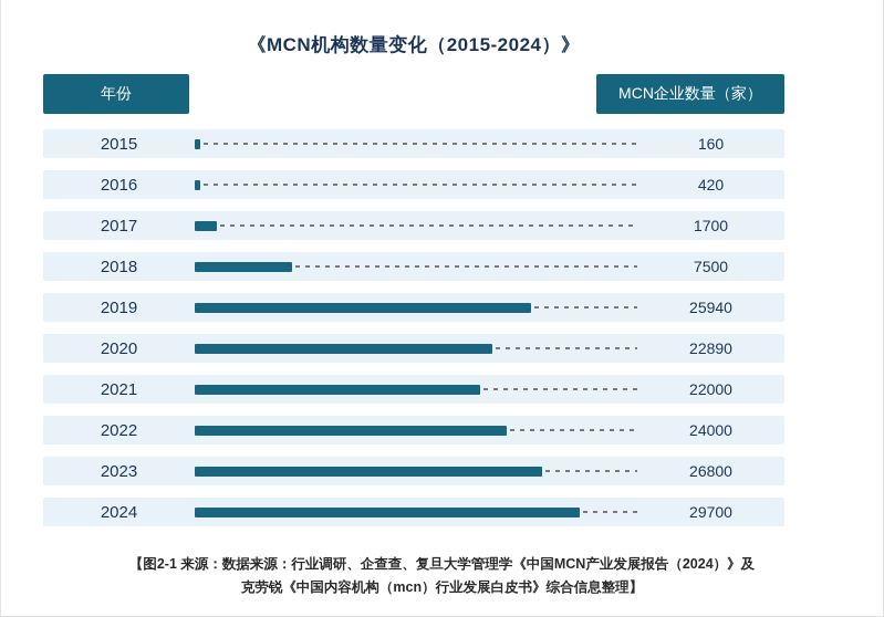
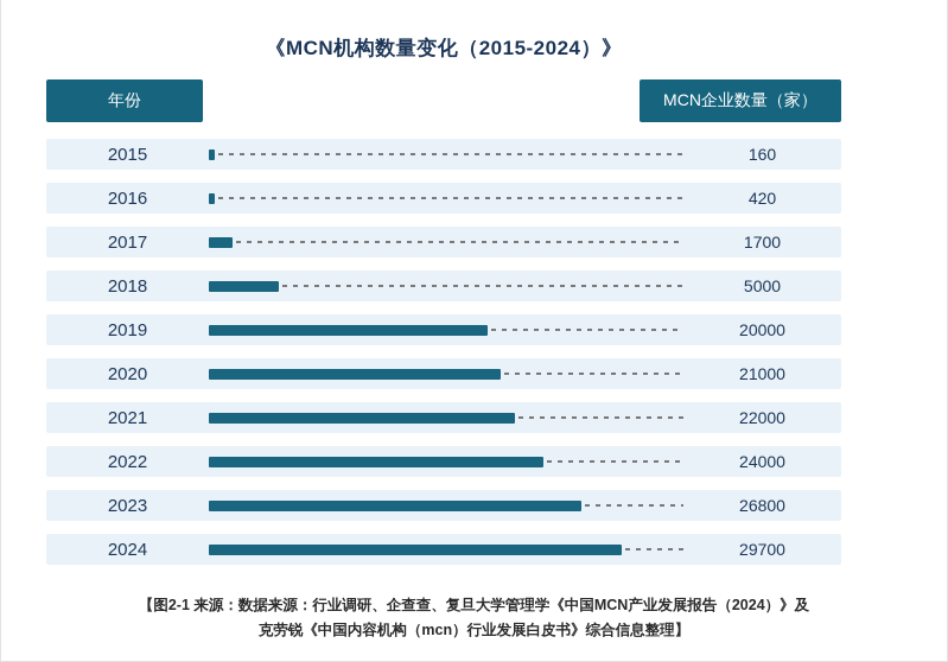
2018: 7500 -> 5000
2019: 25940 -> 20000
2020: 22890 -> 21000
